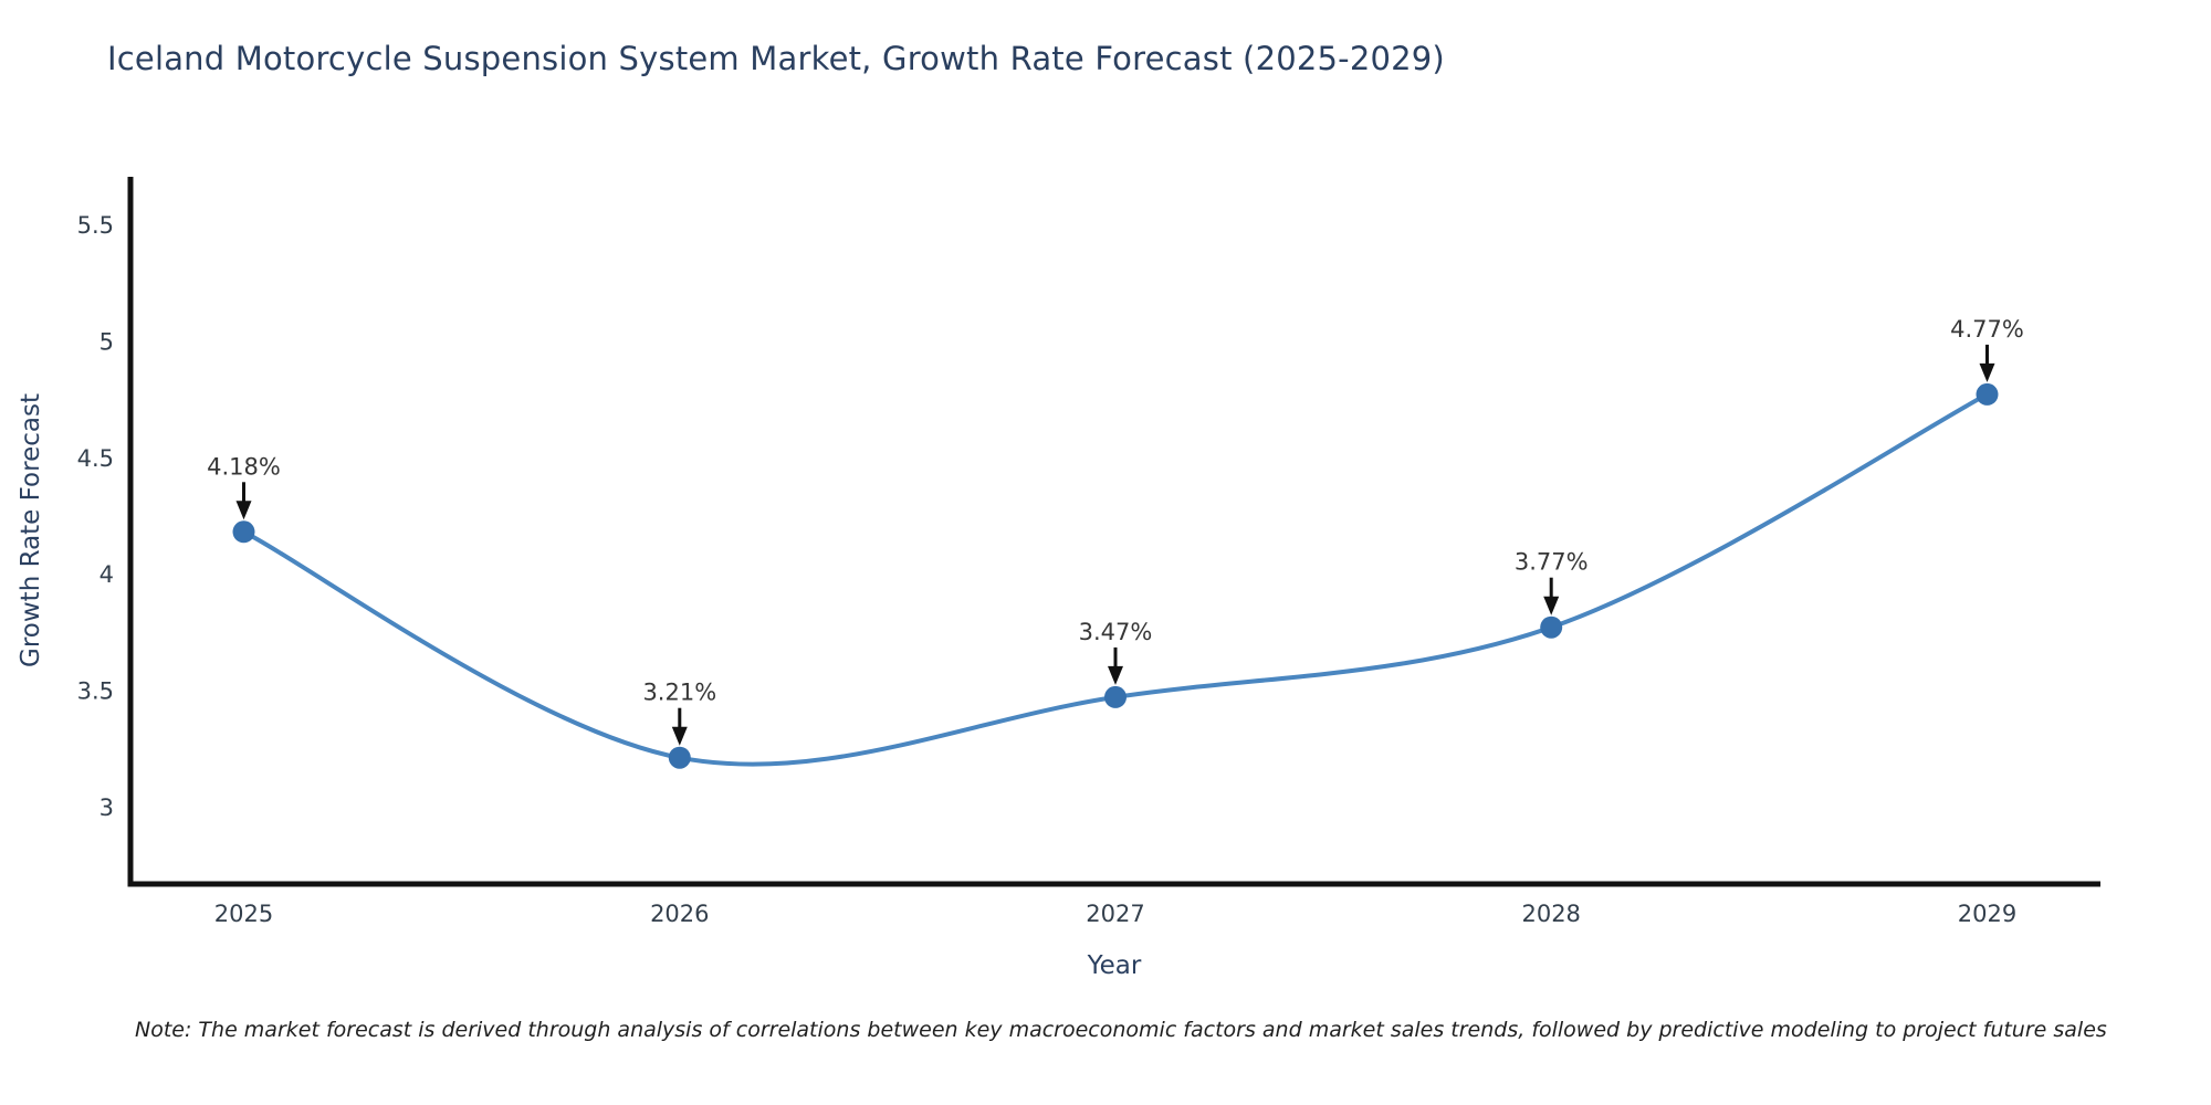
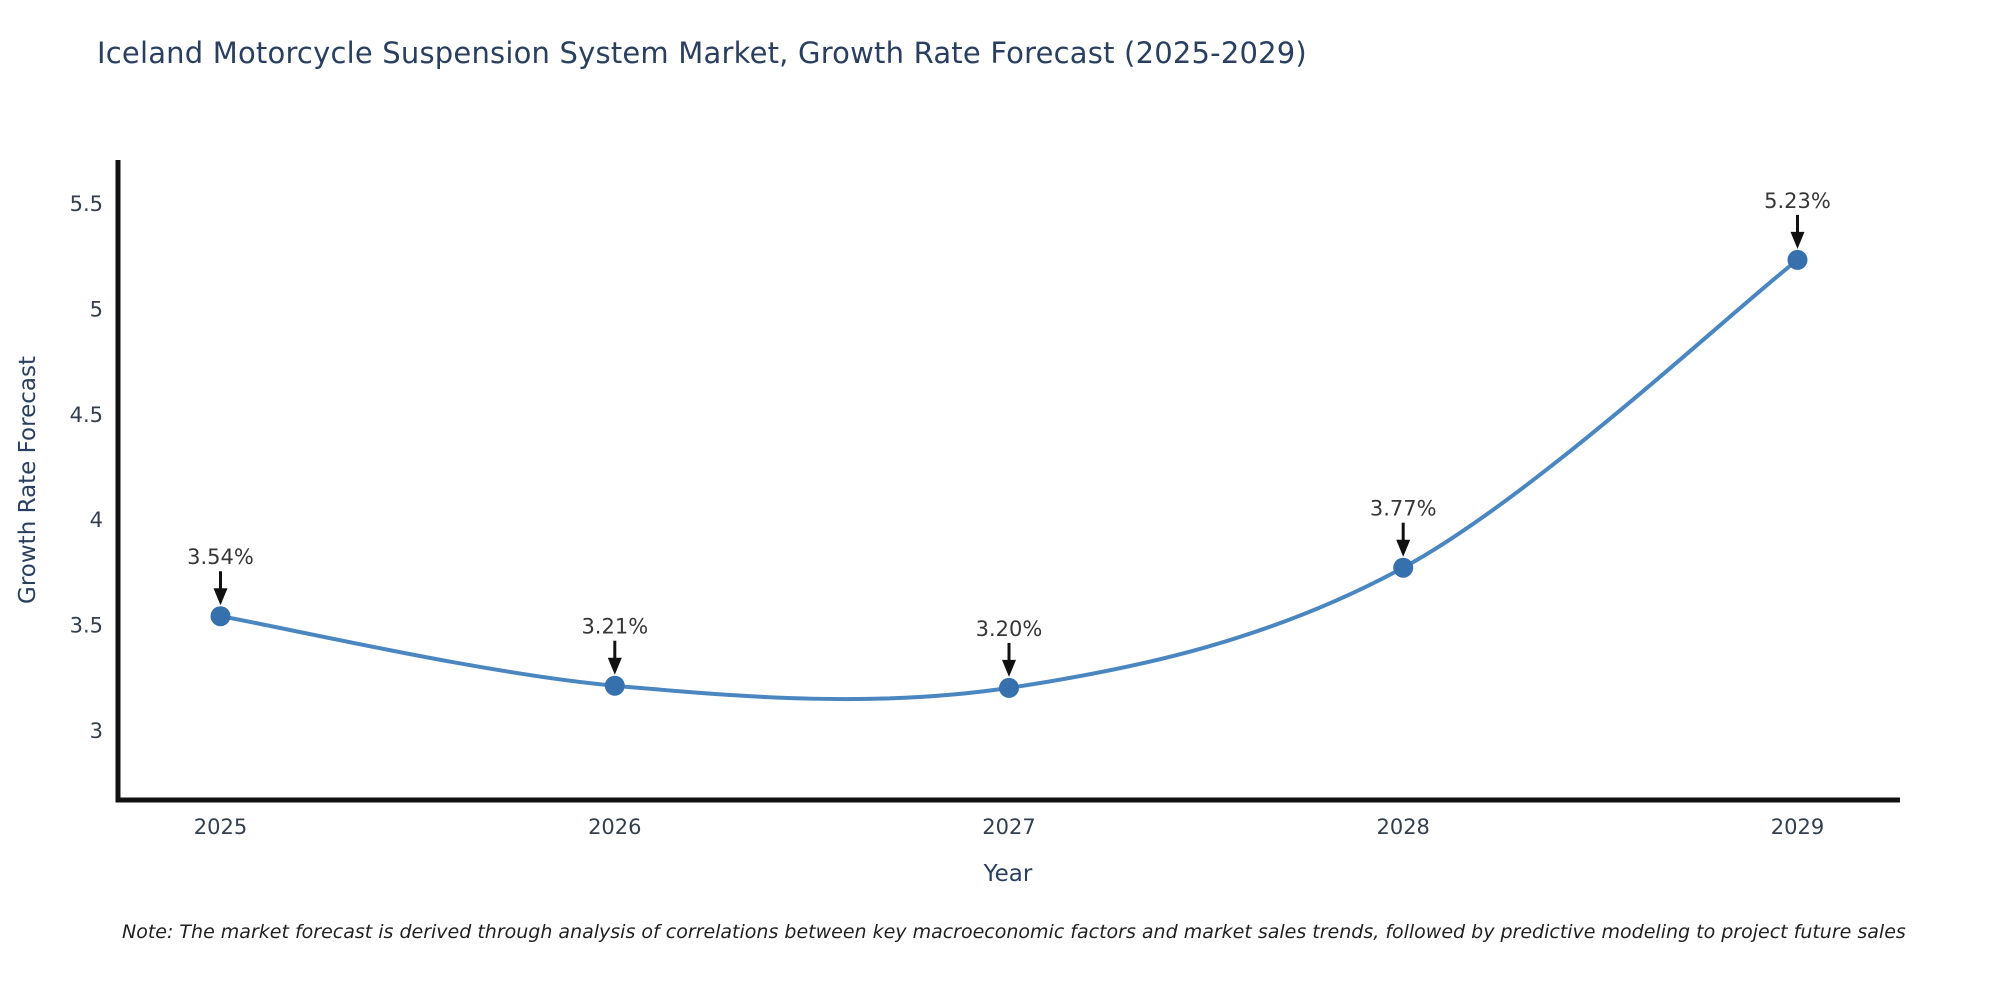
2025: 4.18% -> 3.54%
2027: 3.47% -> 3.20%
2029: 4.77% -> 5.23%
